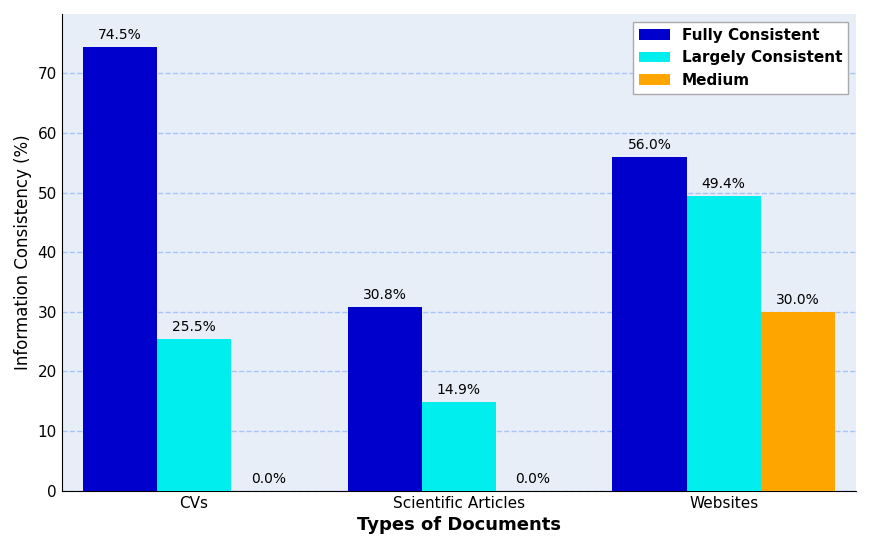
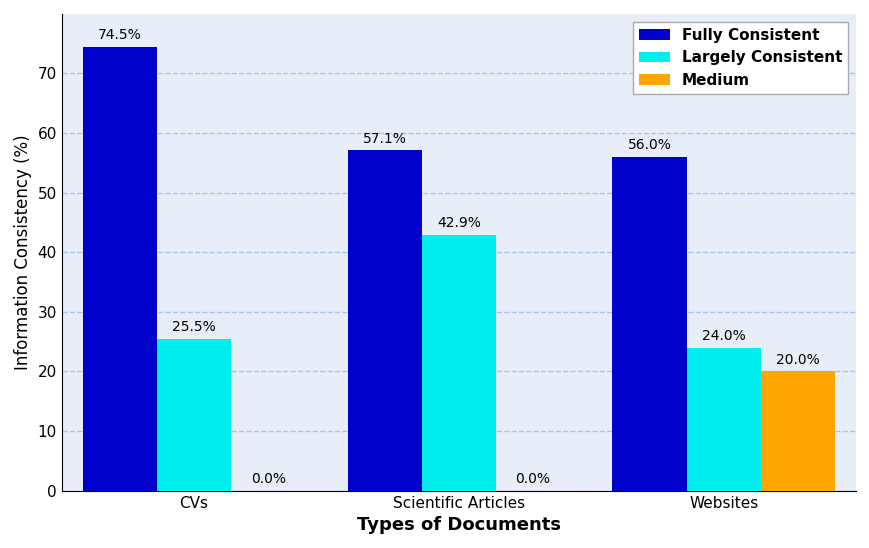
Fully Consistent/Scientific Articles: 30.8% -> 57.1%
Largely Consistent/Scientific Articles: 14.9% -> 42.9%
Largely Consistent/Websites: 49.4% -> 24.0%
Medium/Websites: 30.0% -> 20.0%
